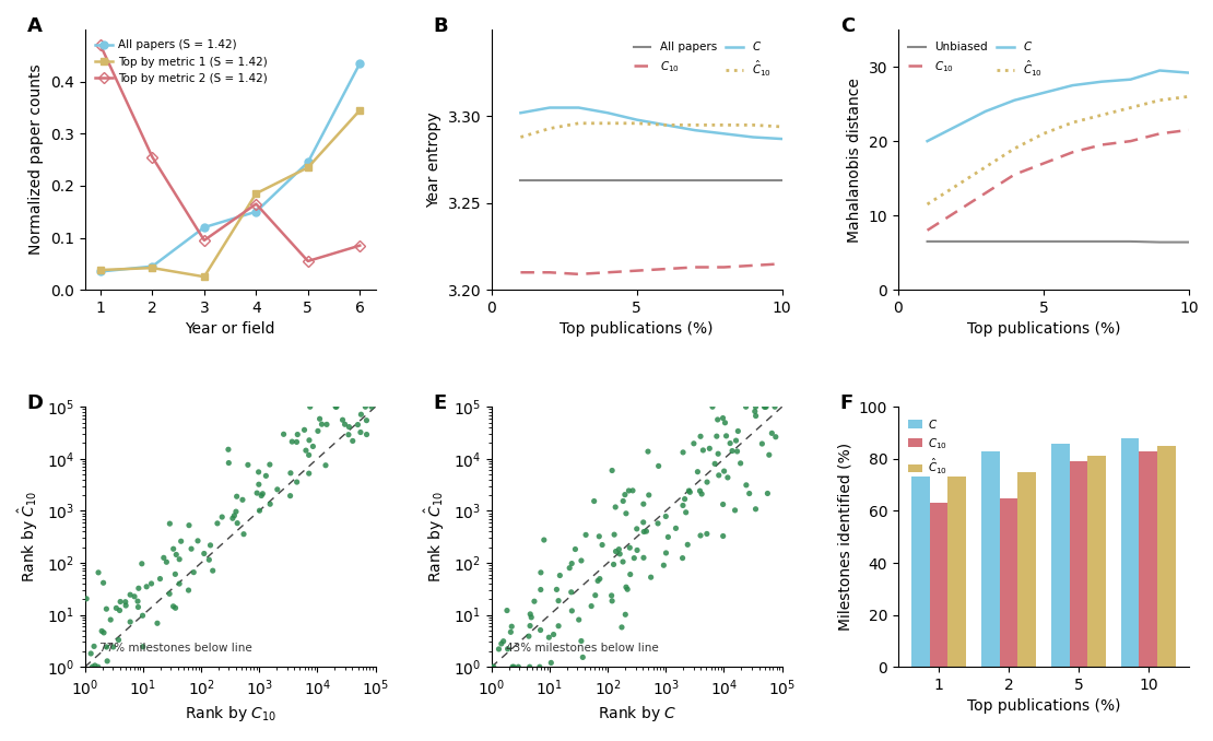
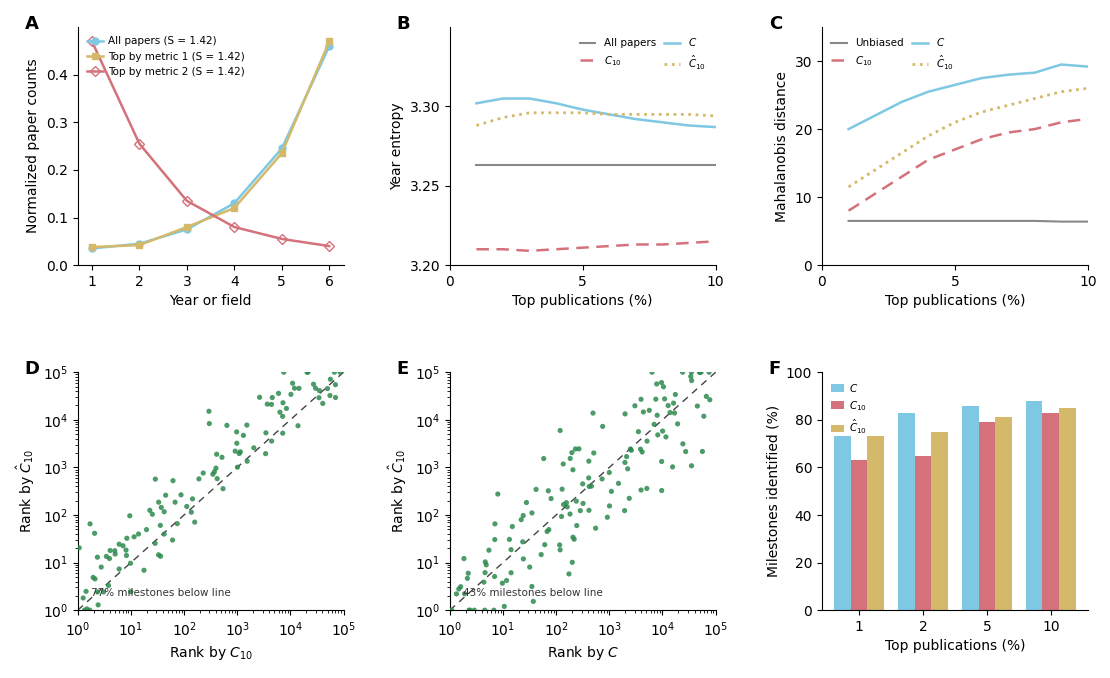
All papers (S = 1.42)/3: 0.120 -> 0.075
Top by metric 1 (S = 1.42)/3: 0.025 -> 0.080
Top by metric 2 (S = 1.42)/3: 0.095 -> 0.135
All papers (S = 1.42)/4: 0.150 -> 0.130
Top by metric 1 (S = 1.42)/4: 0.185 -> 0.120
Top by metric 2 (S = 1.42)/4: 0.165 -> 0.080
All papers (S = 1.42)/6: 0.435 -> 0.460
Top by metric 1 (S = 1.42)/6: 0.345 -> 0.470
Top by metric 2 (S = 1.42)/6: 0.085 -> 0.040
